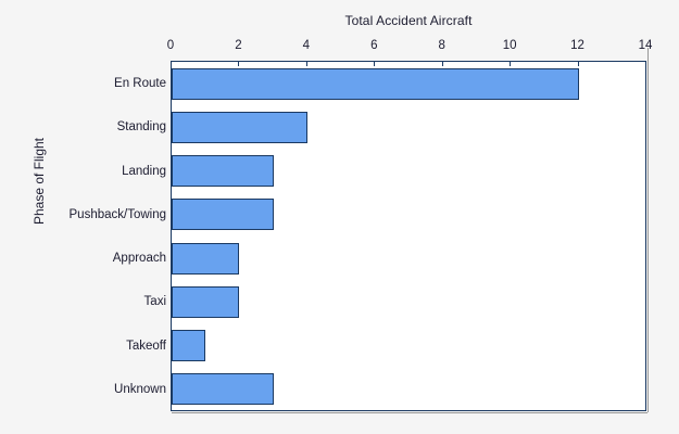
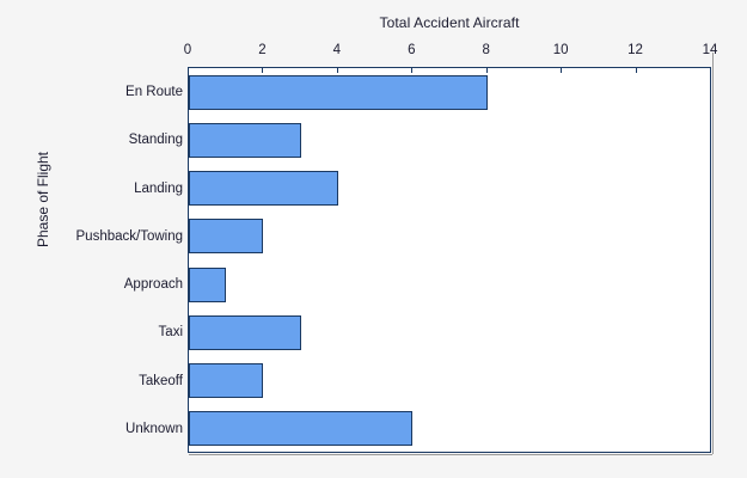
En Route: 12 -> 8
Standing: 4 -> 3
Landing: 3 -> 4
Pushback/Towing: 3 -> 2
Approach: 2 -> 1
Taxi: 2 -> 3
Takeoff: 1 -> 2
Unknown: 3 -> 6
